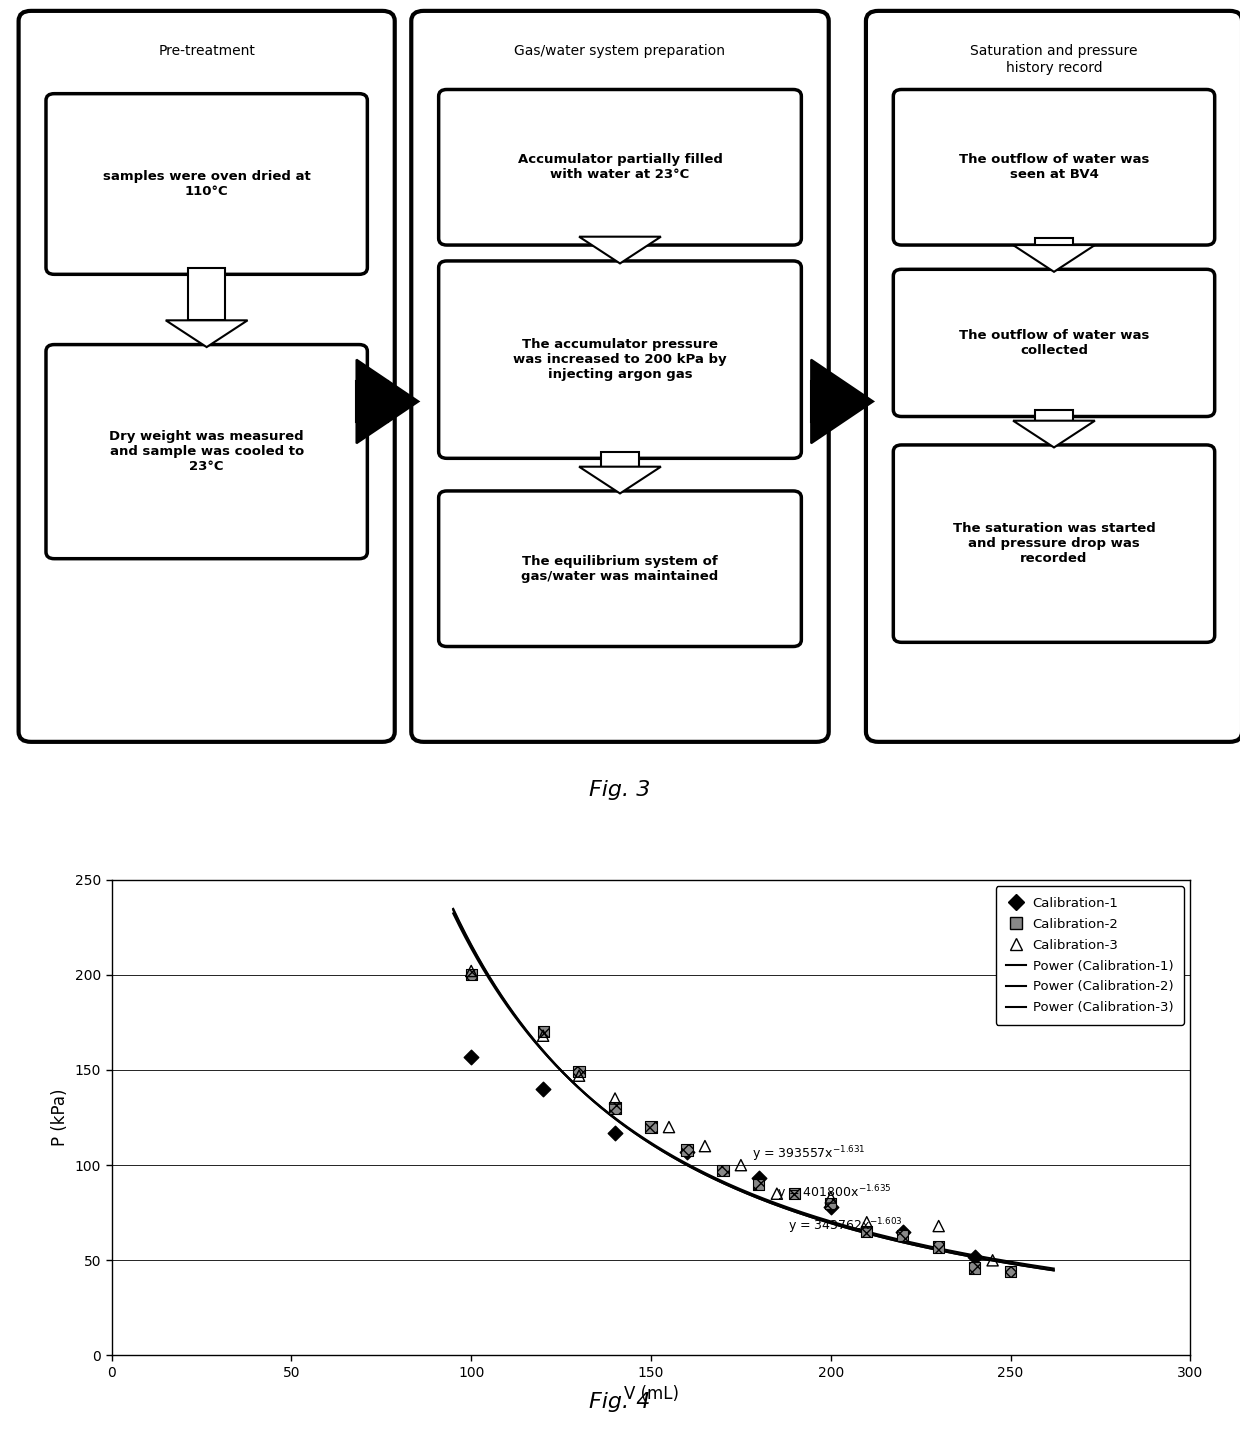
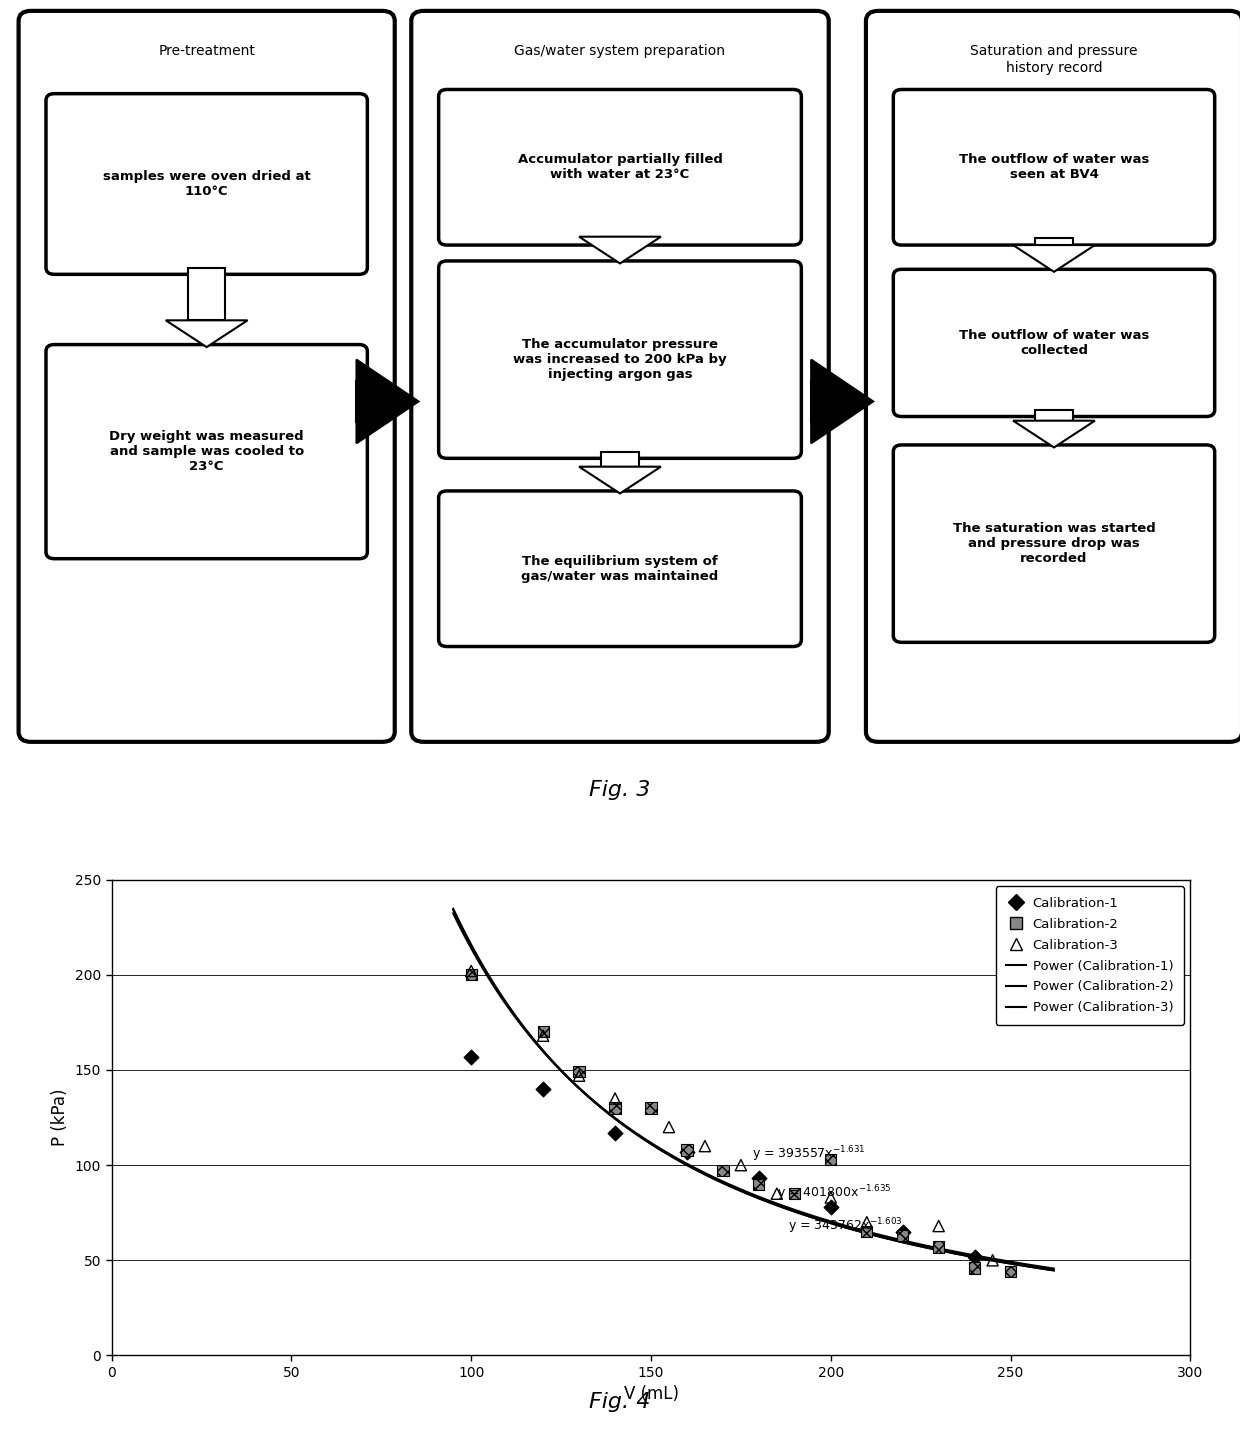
Calibration-2/150: 120 -> 130
Calibration-2/200: 80 -> 103
